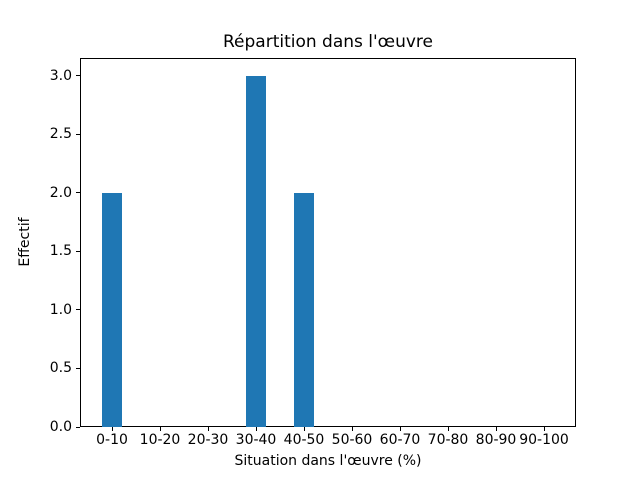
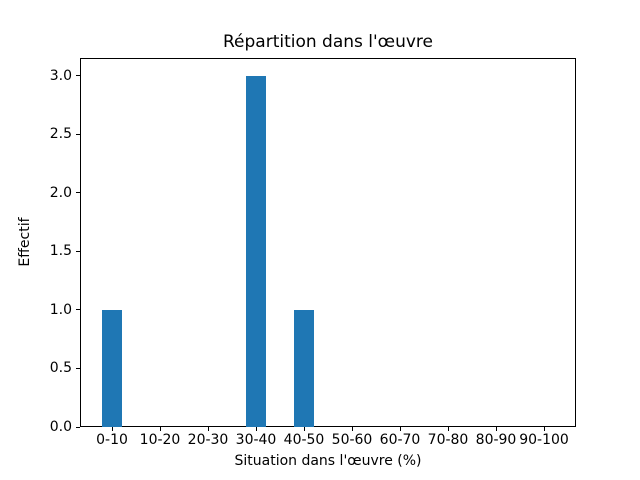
0-10: 2 -> 1
40-50: 2 -> 1
